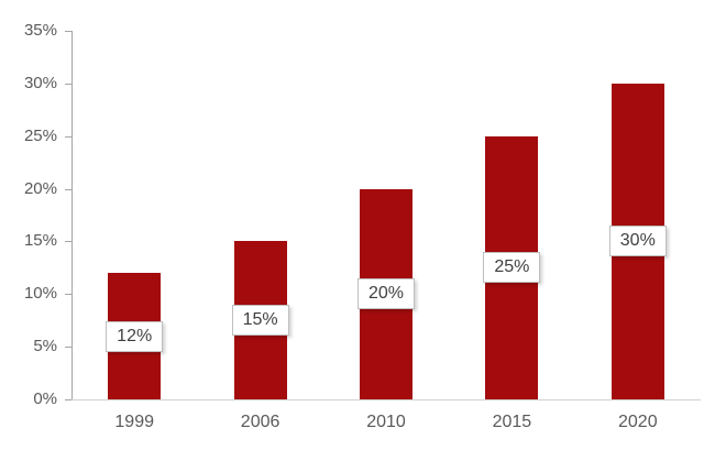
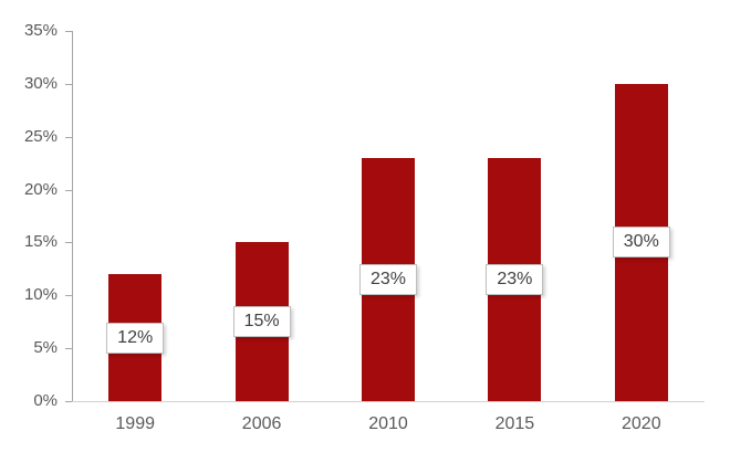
2010: 20% -> 23%
2015: 25% -> 23%
